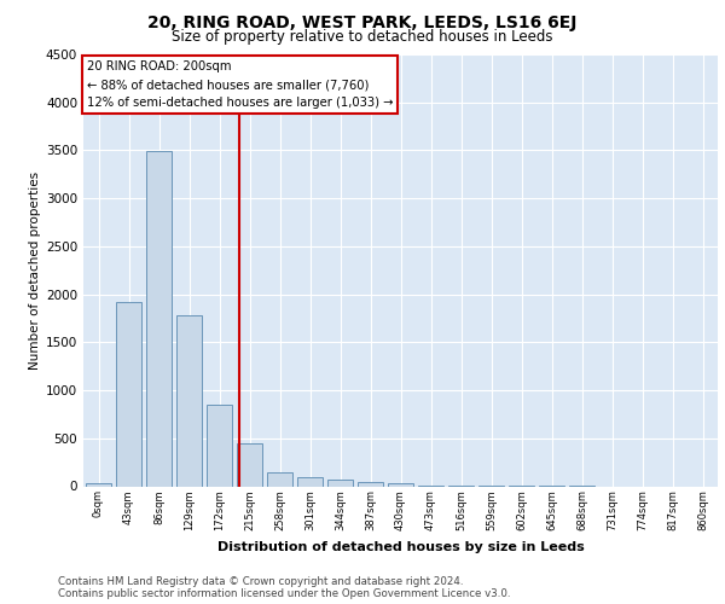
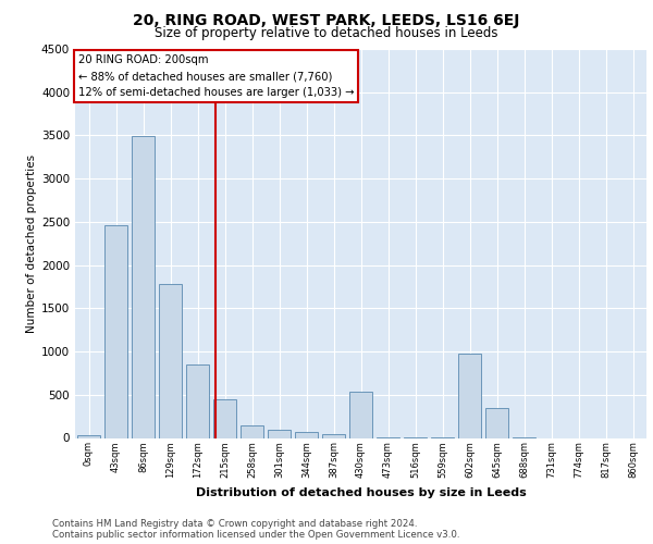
43sqm: 1920 -> 2460
430sqm: 30 -> 540
602sqm: 0 -> 980
645sqm: 0 -> 340
